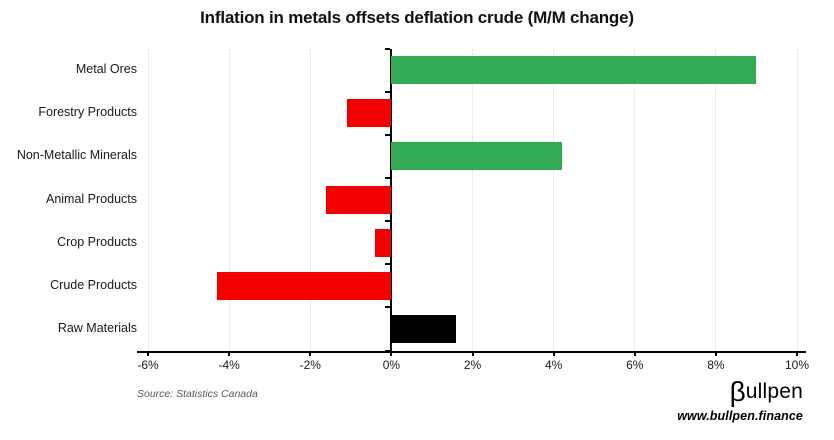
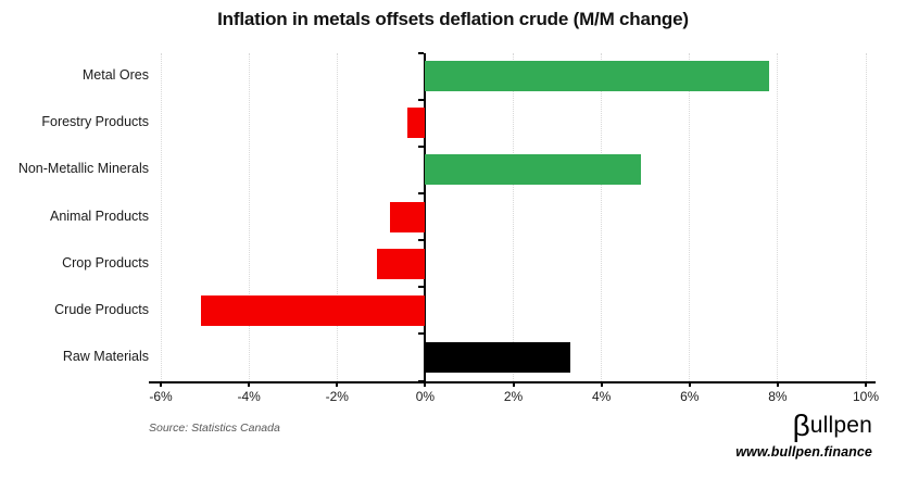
Metal Ores: 9.0% -> 7.8%
Forestry Products: -1.1% -> -0.4%
Non-Metallic Minerals: 4.2% -> 4.9%
Animal Products: -1.6% -> -0.8%
Crop Products: -0.4% -> -1.1%
Crude Products: -4.3% -> -5.1%
Raw Materials: 1.6% -> 3.3%
